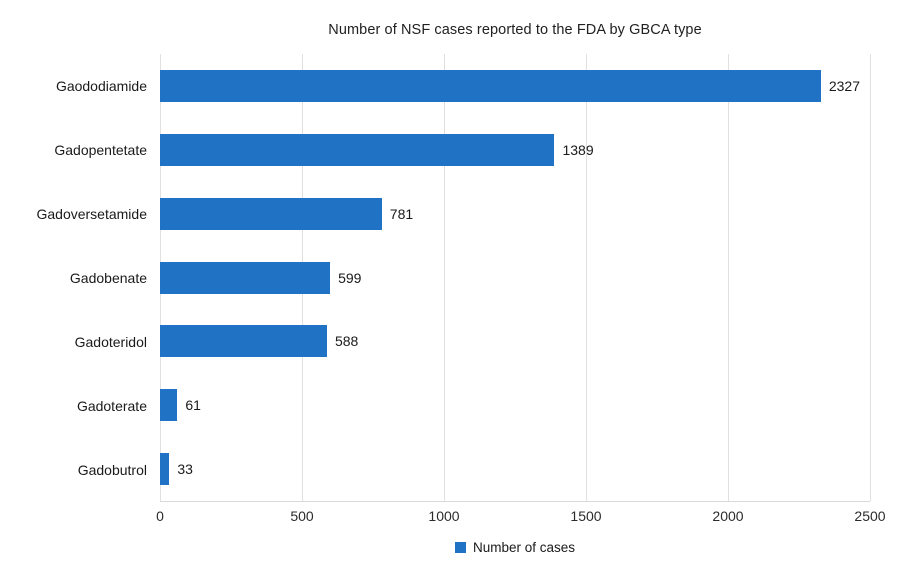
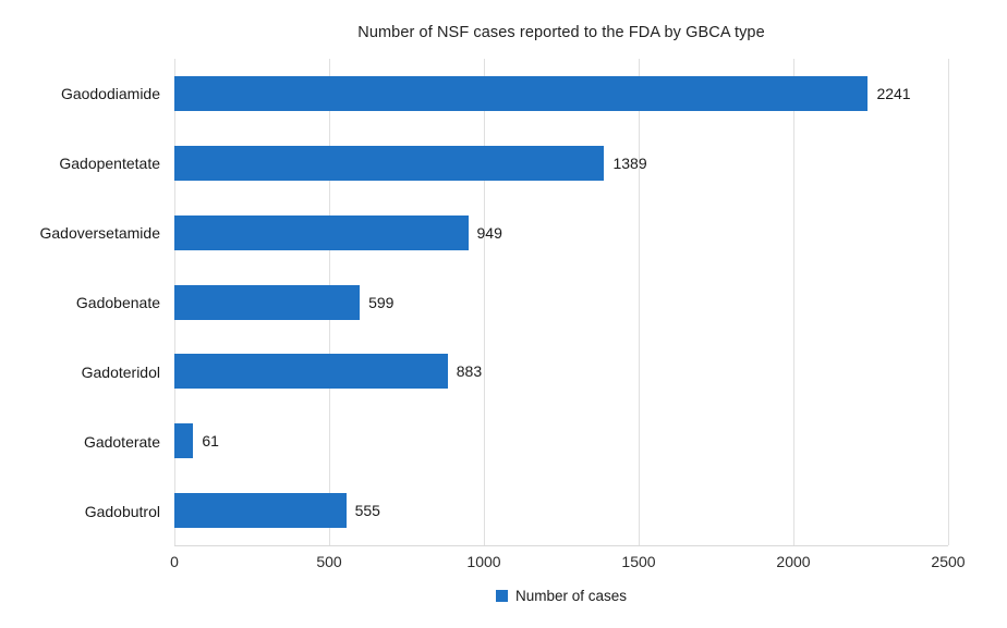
Gaododiamide: 2327 -> 2241
Gadoversetamide: 781 -> 949
Gadoteridol: 588 -> 883
Gadobutrol: 33 -> 555
